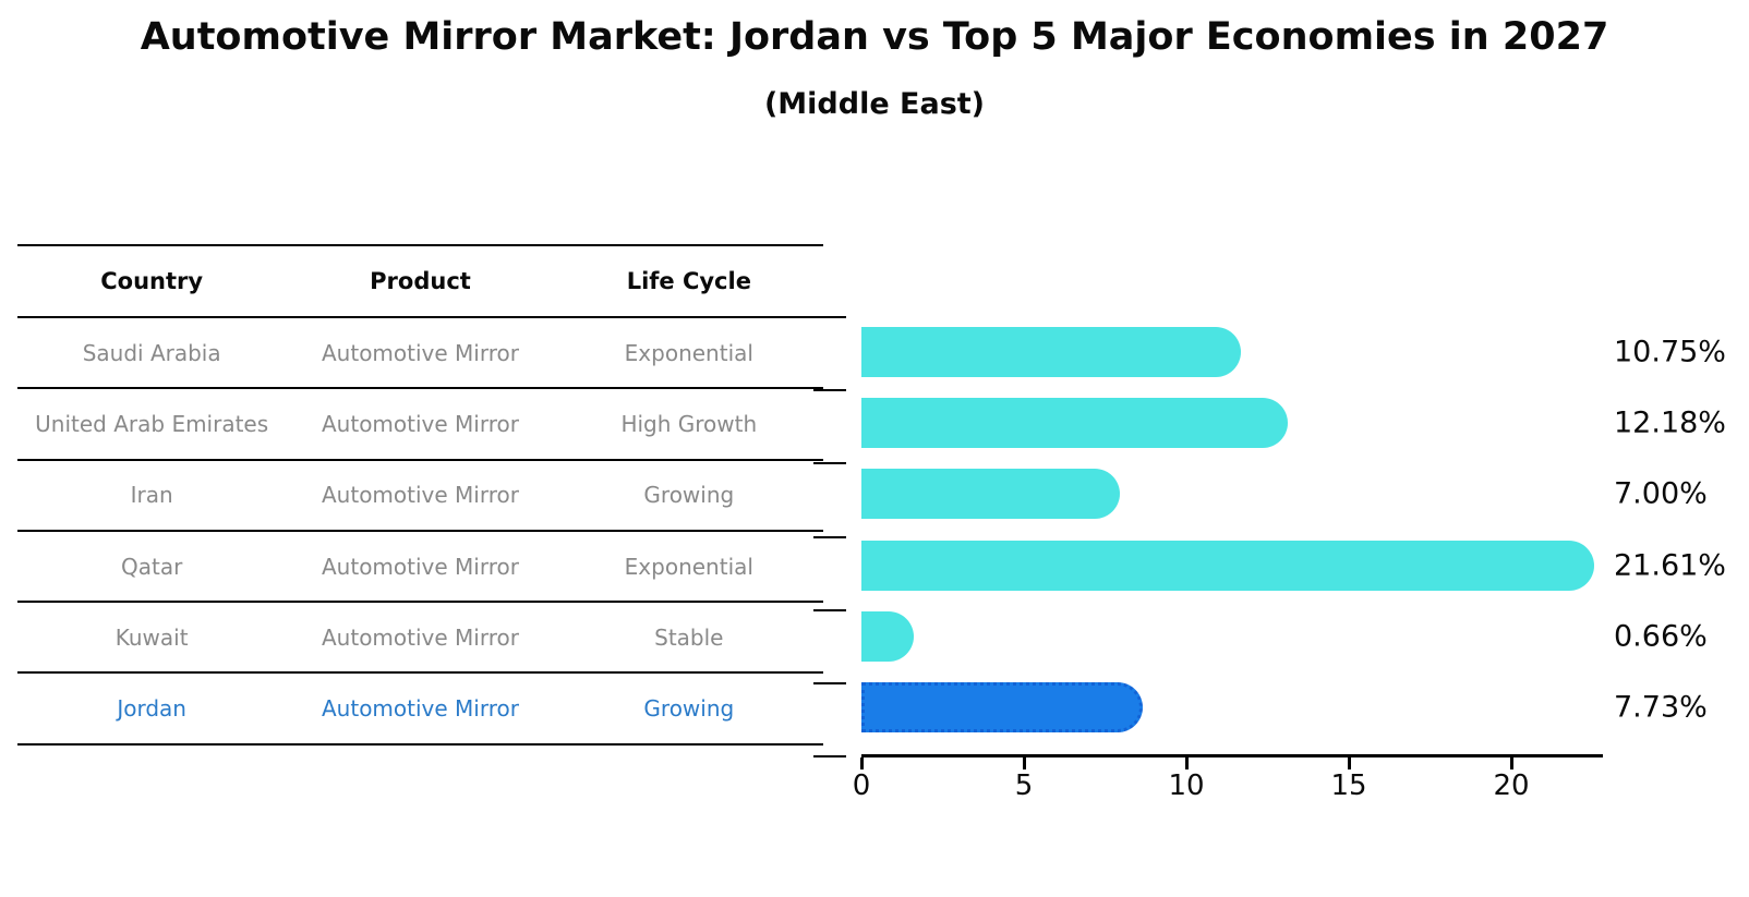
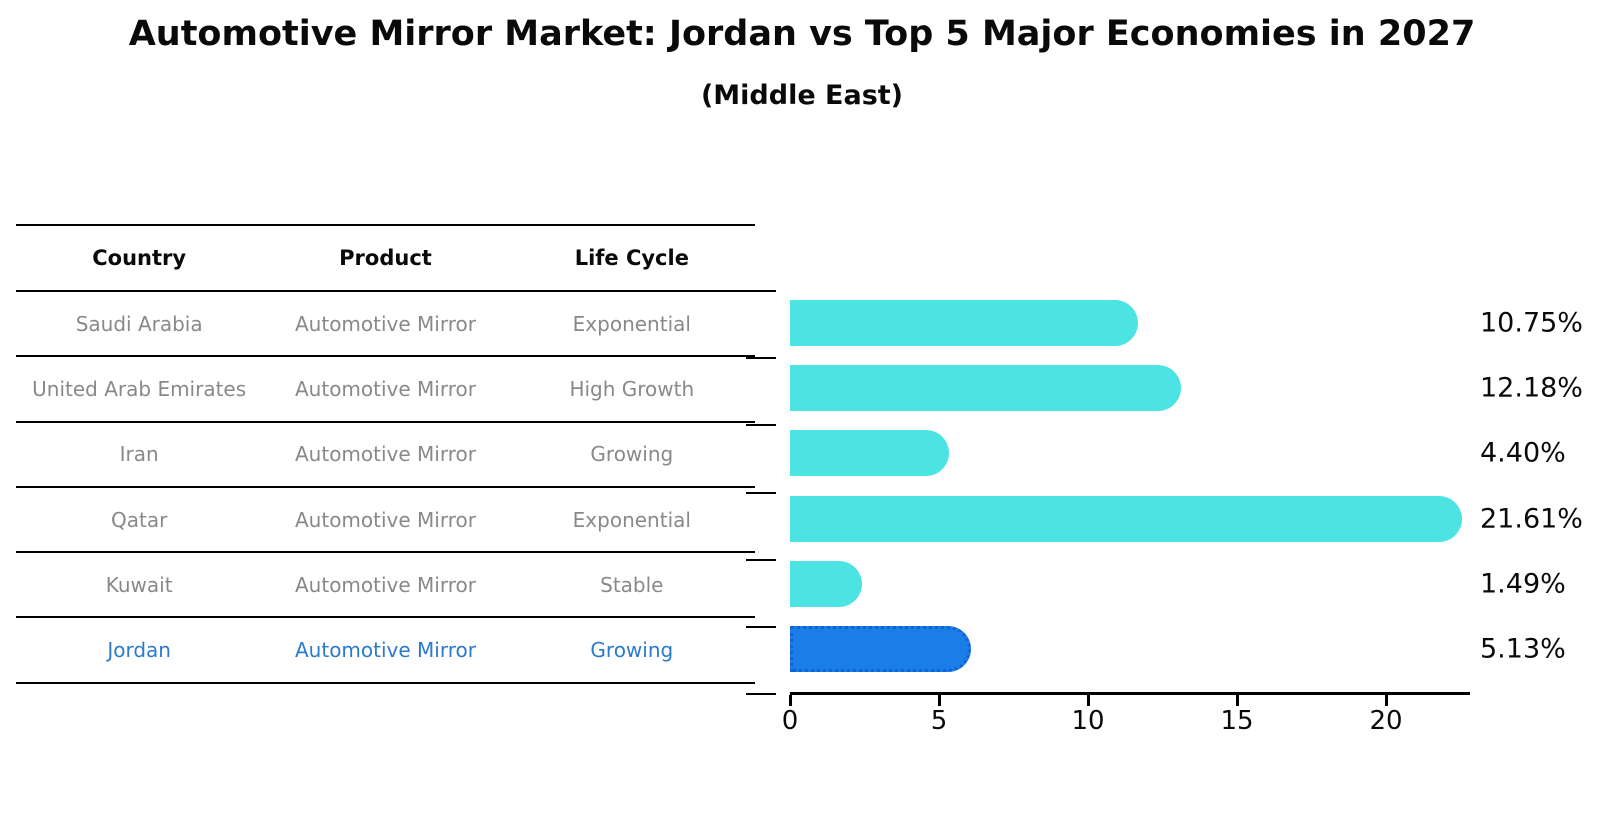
Iran: 7.00% -> 4.40%
Kuwait: 0.66% -> 1.49%
Jordan: 7.73% -> 5.13%
